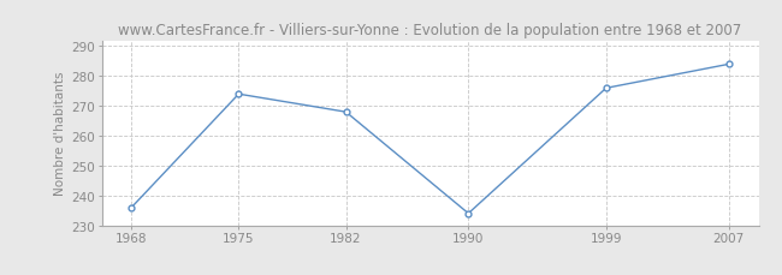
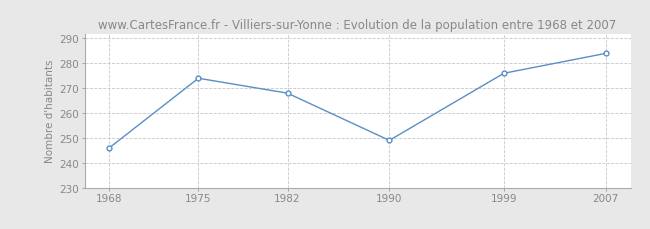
1968: 236 -> 246
1990: 234 -> 249
